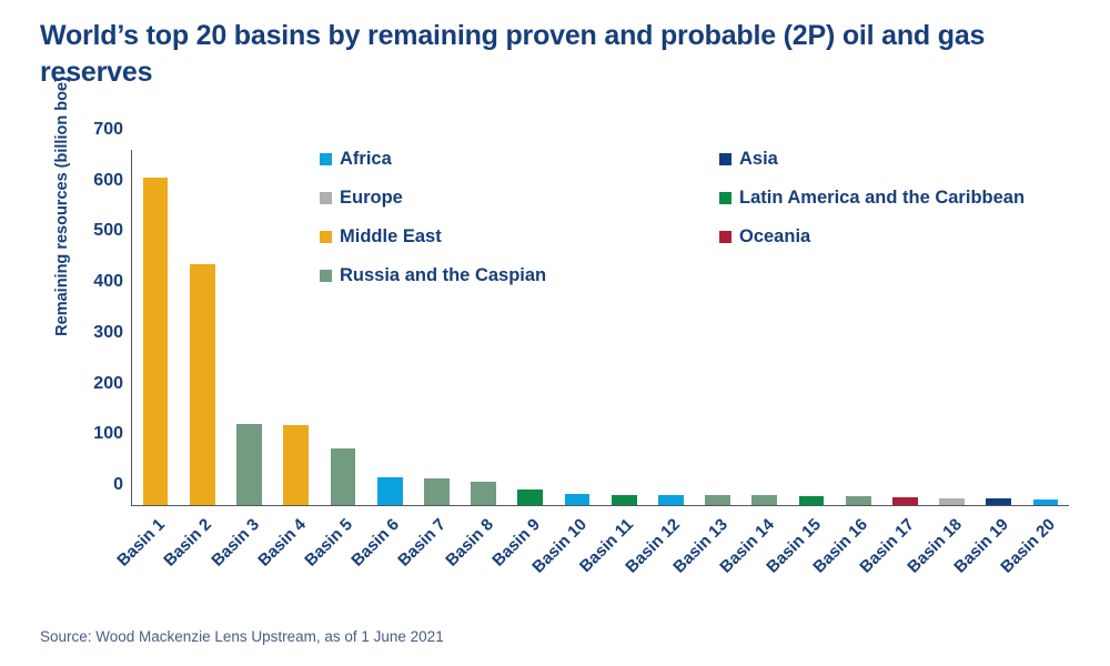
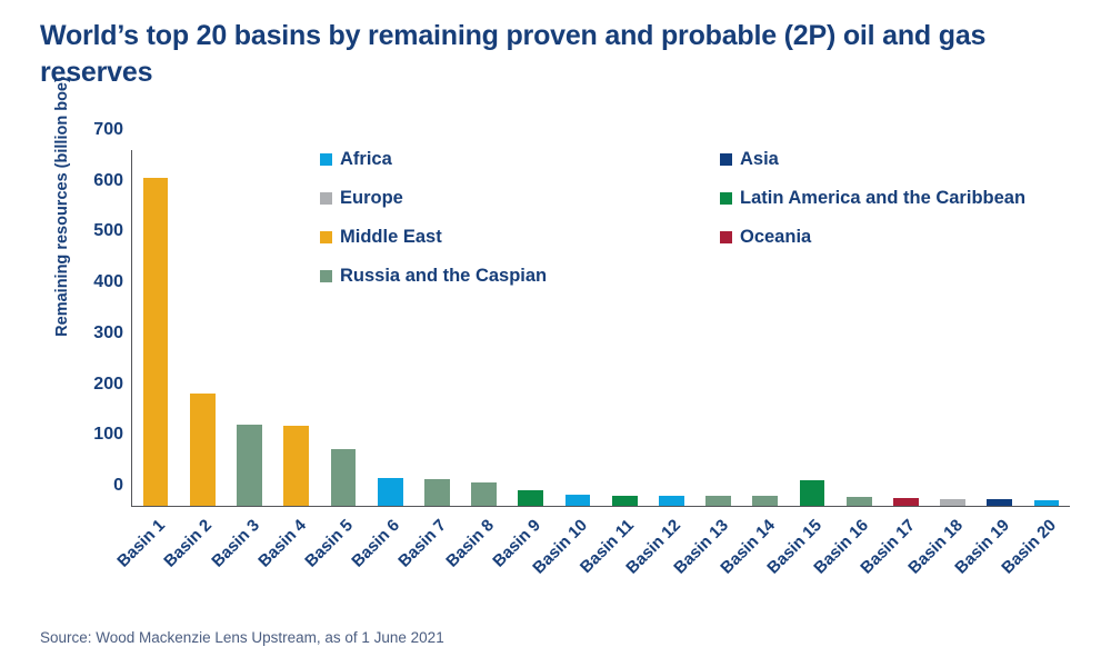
Basin 2: 480 -> 220
Basin 15: 20 -> 50
